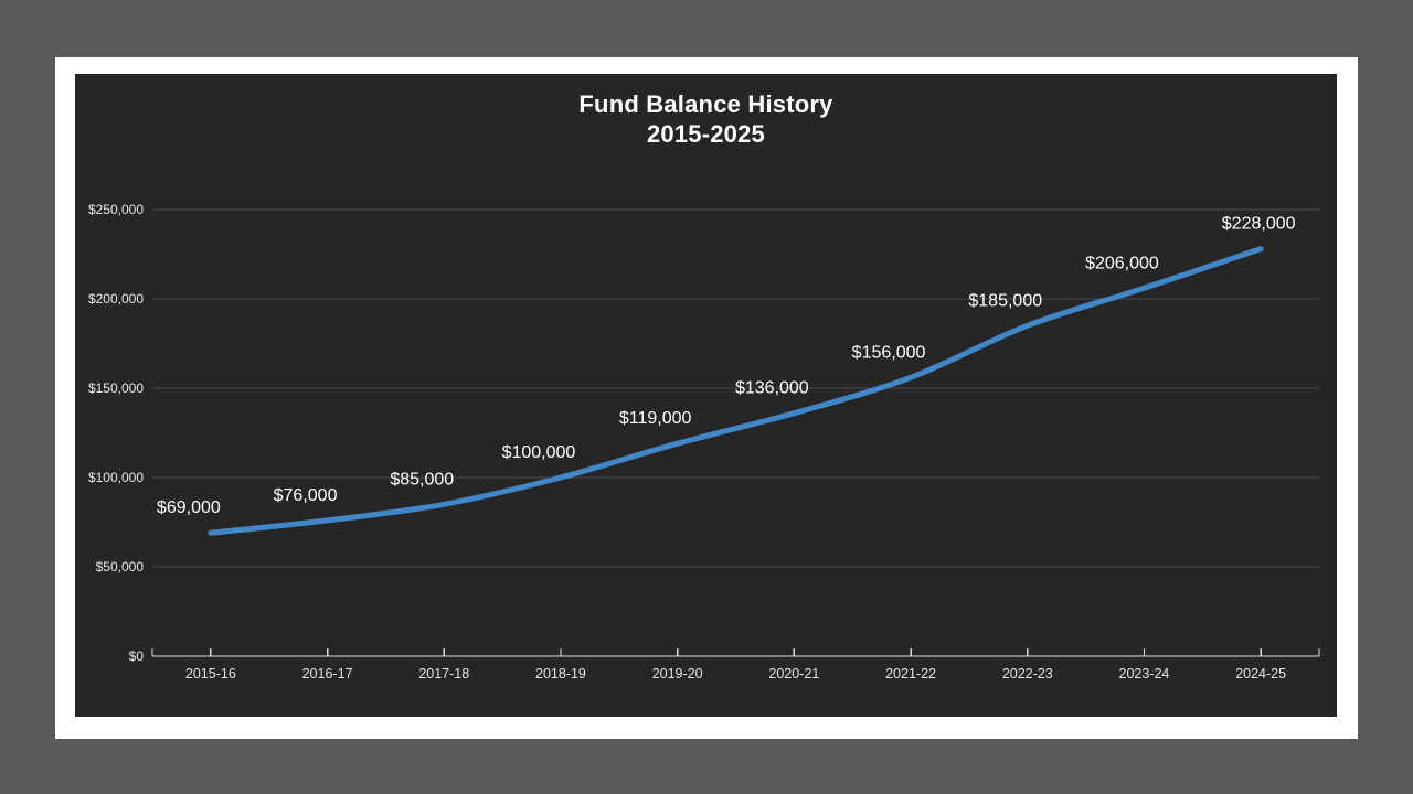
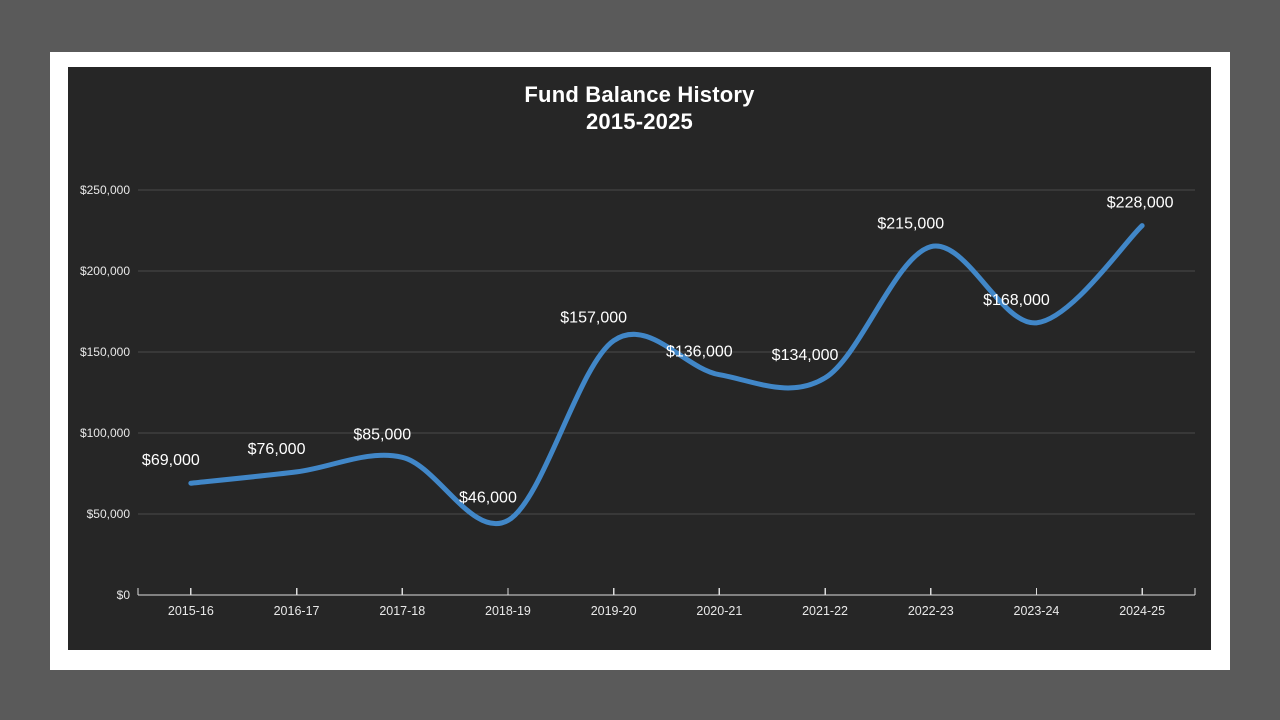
2018-19: $100,000 -> $46,000
2019-20: $119,000 -> $157,000
2021-22: $156,000 -> $134,000
2022-23: $185,000 -> $215,000
2023-24: $206,000 -> $168,000
